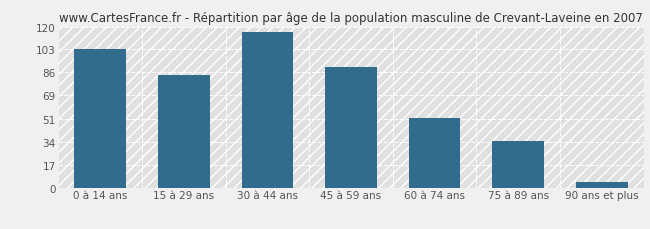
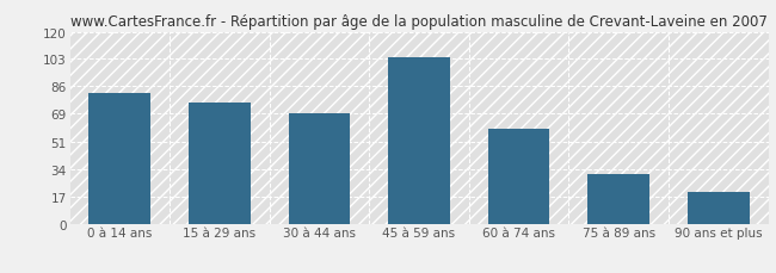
0 à 14 ans: 103 -> 82
15 à 29 ans: 84 -> 76
30 à 44 ans: 116 -> 69
45 à 59 ans: 90 -> 104
60 à 74 ans: 52 -> 59
75 à 89 ans: 35 -> 31
90 ans et plus: 4 -> 20
